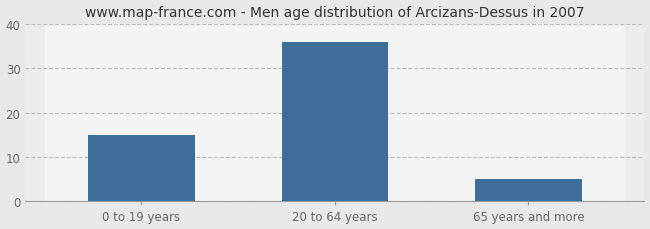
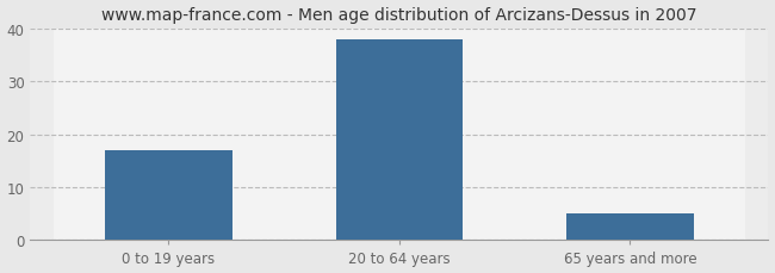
0 to 19 years: 15 -> 17
20 to 64 years: 36 -> 38
